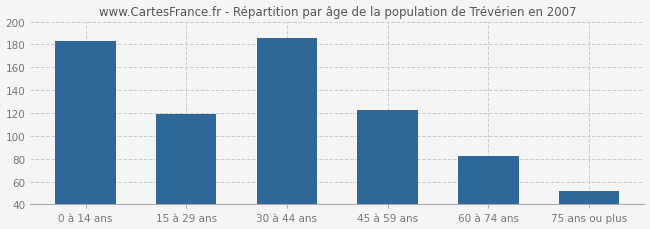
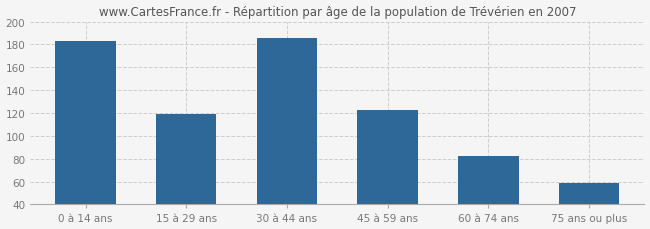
75 ans ou plus: 52 -> 59
